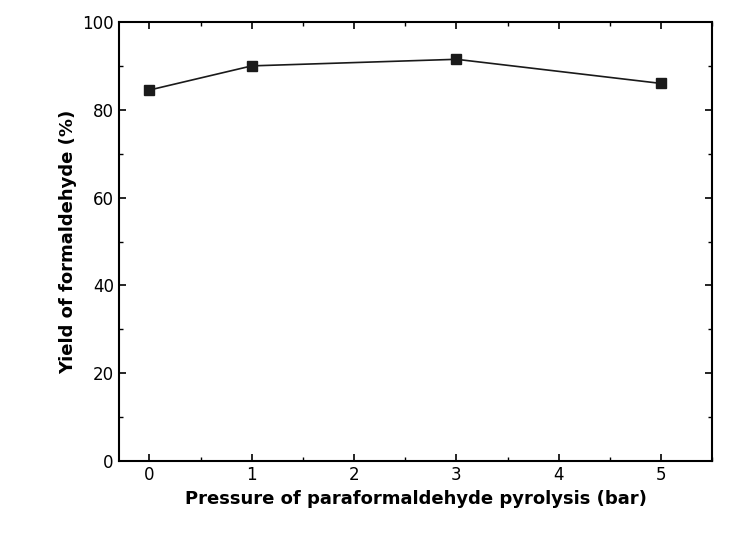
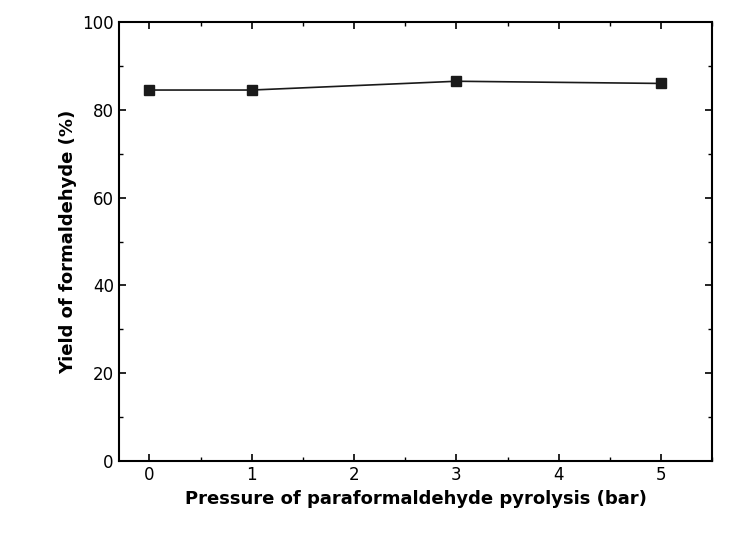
1: 90.0 -> 84.5
3: 91.5 -> 86.5
